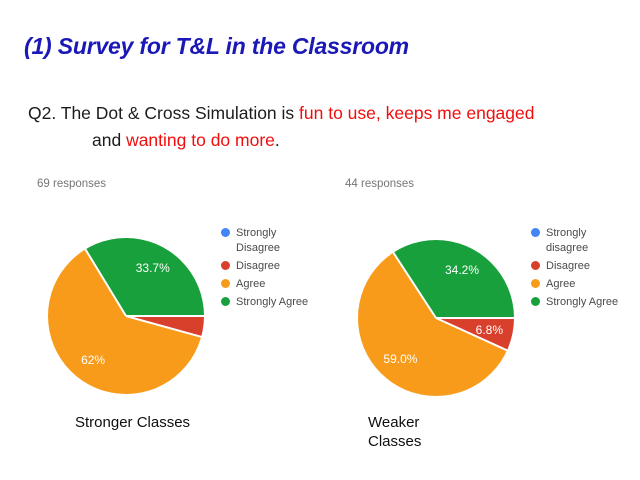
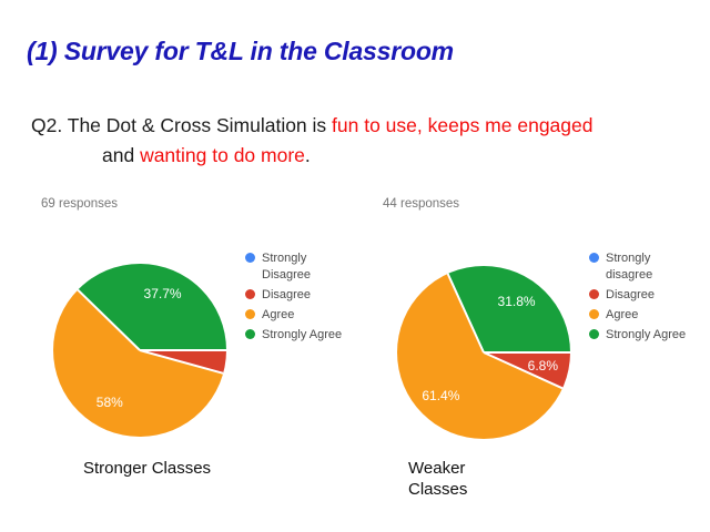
Stronger Classes/Agree: 62% -> 58%
Stronger Classes/Strongly Agree: 33.7% -> 37.7%
Weaker Classes/Agree: 59.0% -> 61.4%
Weaker Classes/Strongly Agree: 34.2% -> 31.8%
